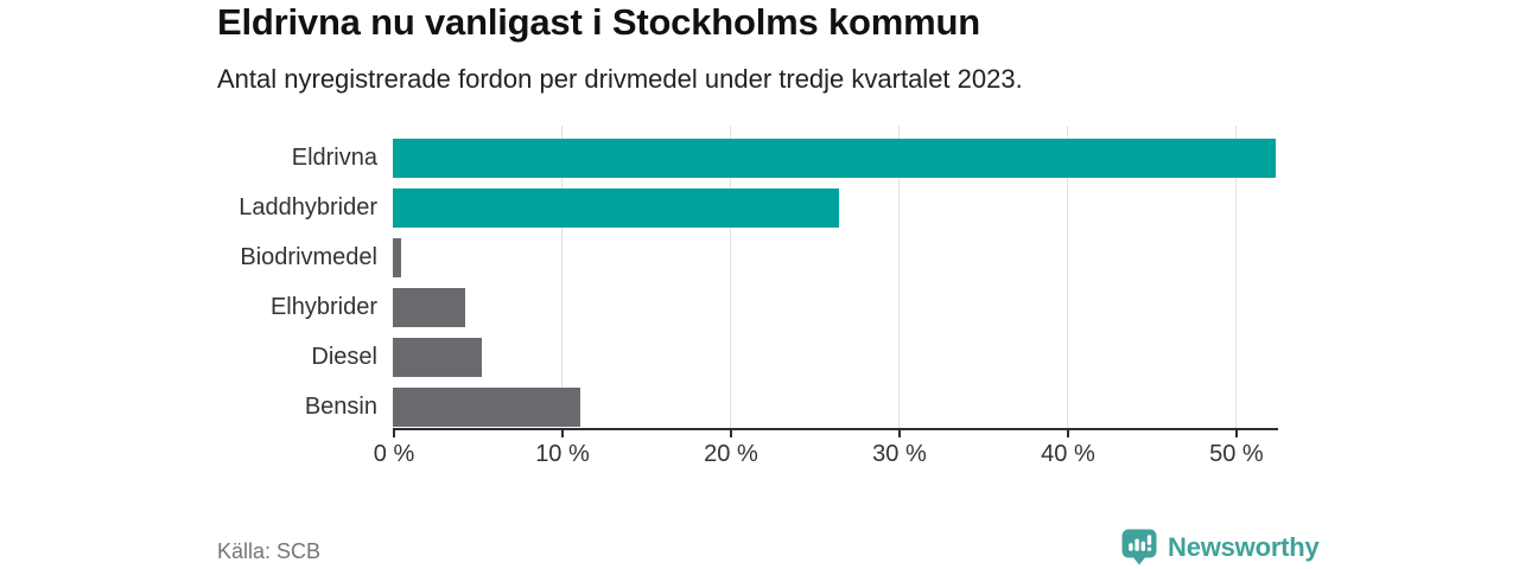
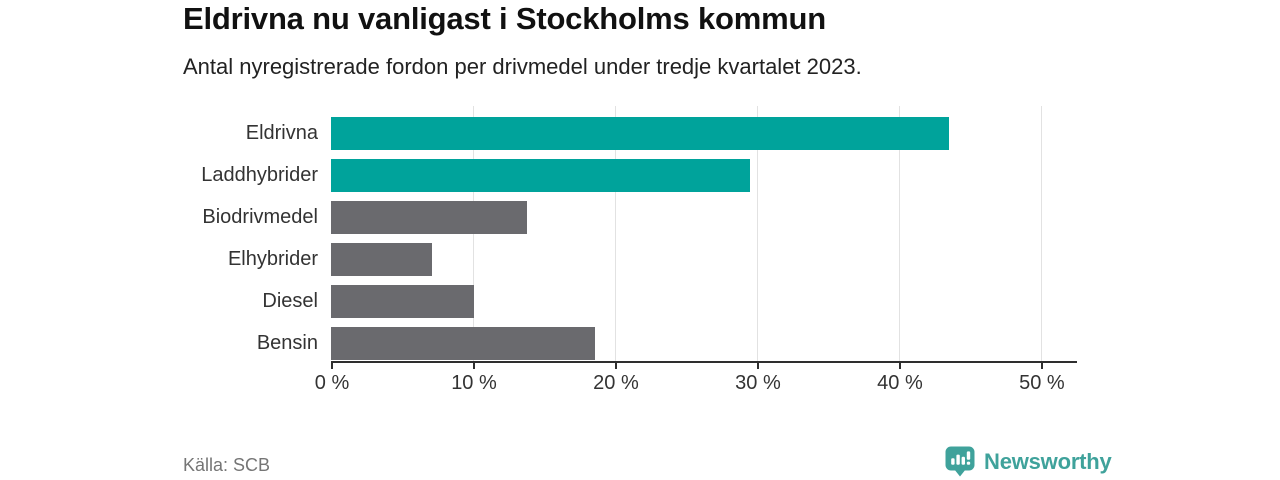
Eldrivna: 52.4% -> 43.5%
Laddhybrider: 26.5% -> 29.5%
Biodrivmedel: 0.5% -> 13.8%
Elhybrider: 4.3% -> 7.1%
Diesel: 5.3% -> 10.1%
Bensin: 11.1% -> 18.6%
